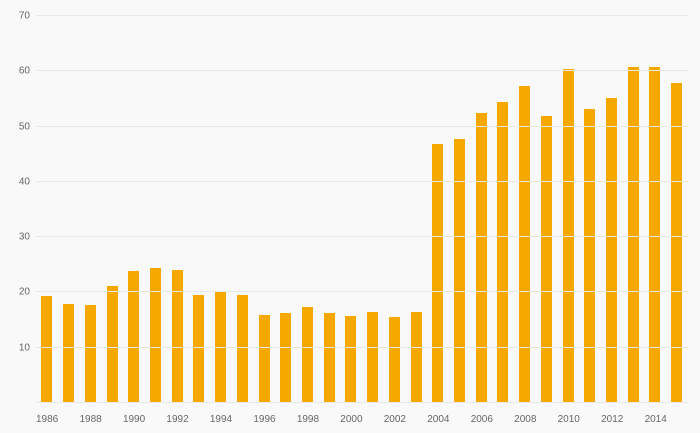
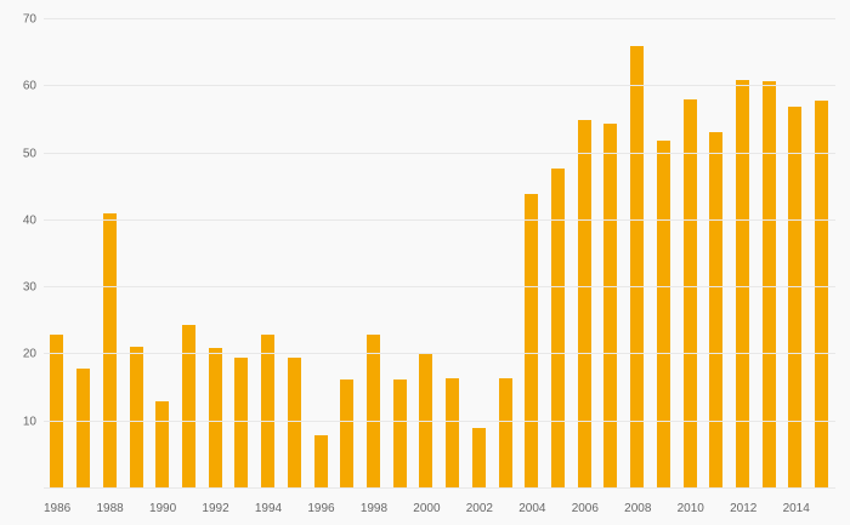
1986: 19 -> 23
1988: 18 -> 41
1990: 24 -> 13
1992: 24 -> 21
1994: 20 -> 23
1996: 16 -> 8
1998: 17 -> 23
2000: 16 -> 20
2002: 16 -> 9
2004: 47 -> 44
2006: 52 -> 55
2008: 57 -> 66
2010: 60 -> 58
2012: 55 -> 61
2014: 61 -> 57
